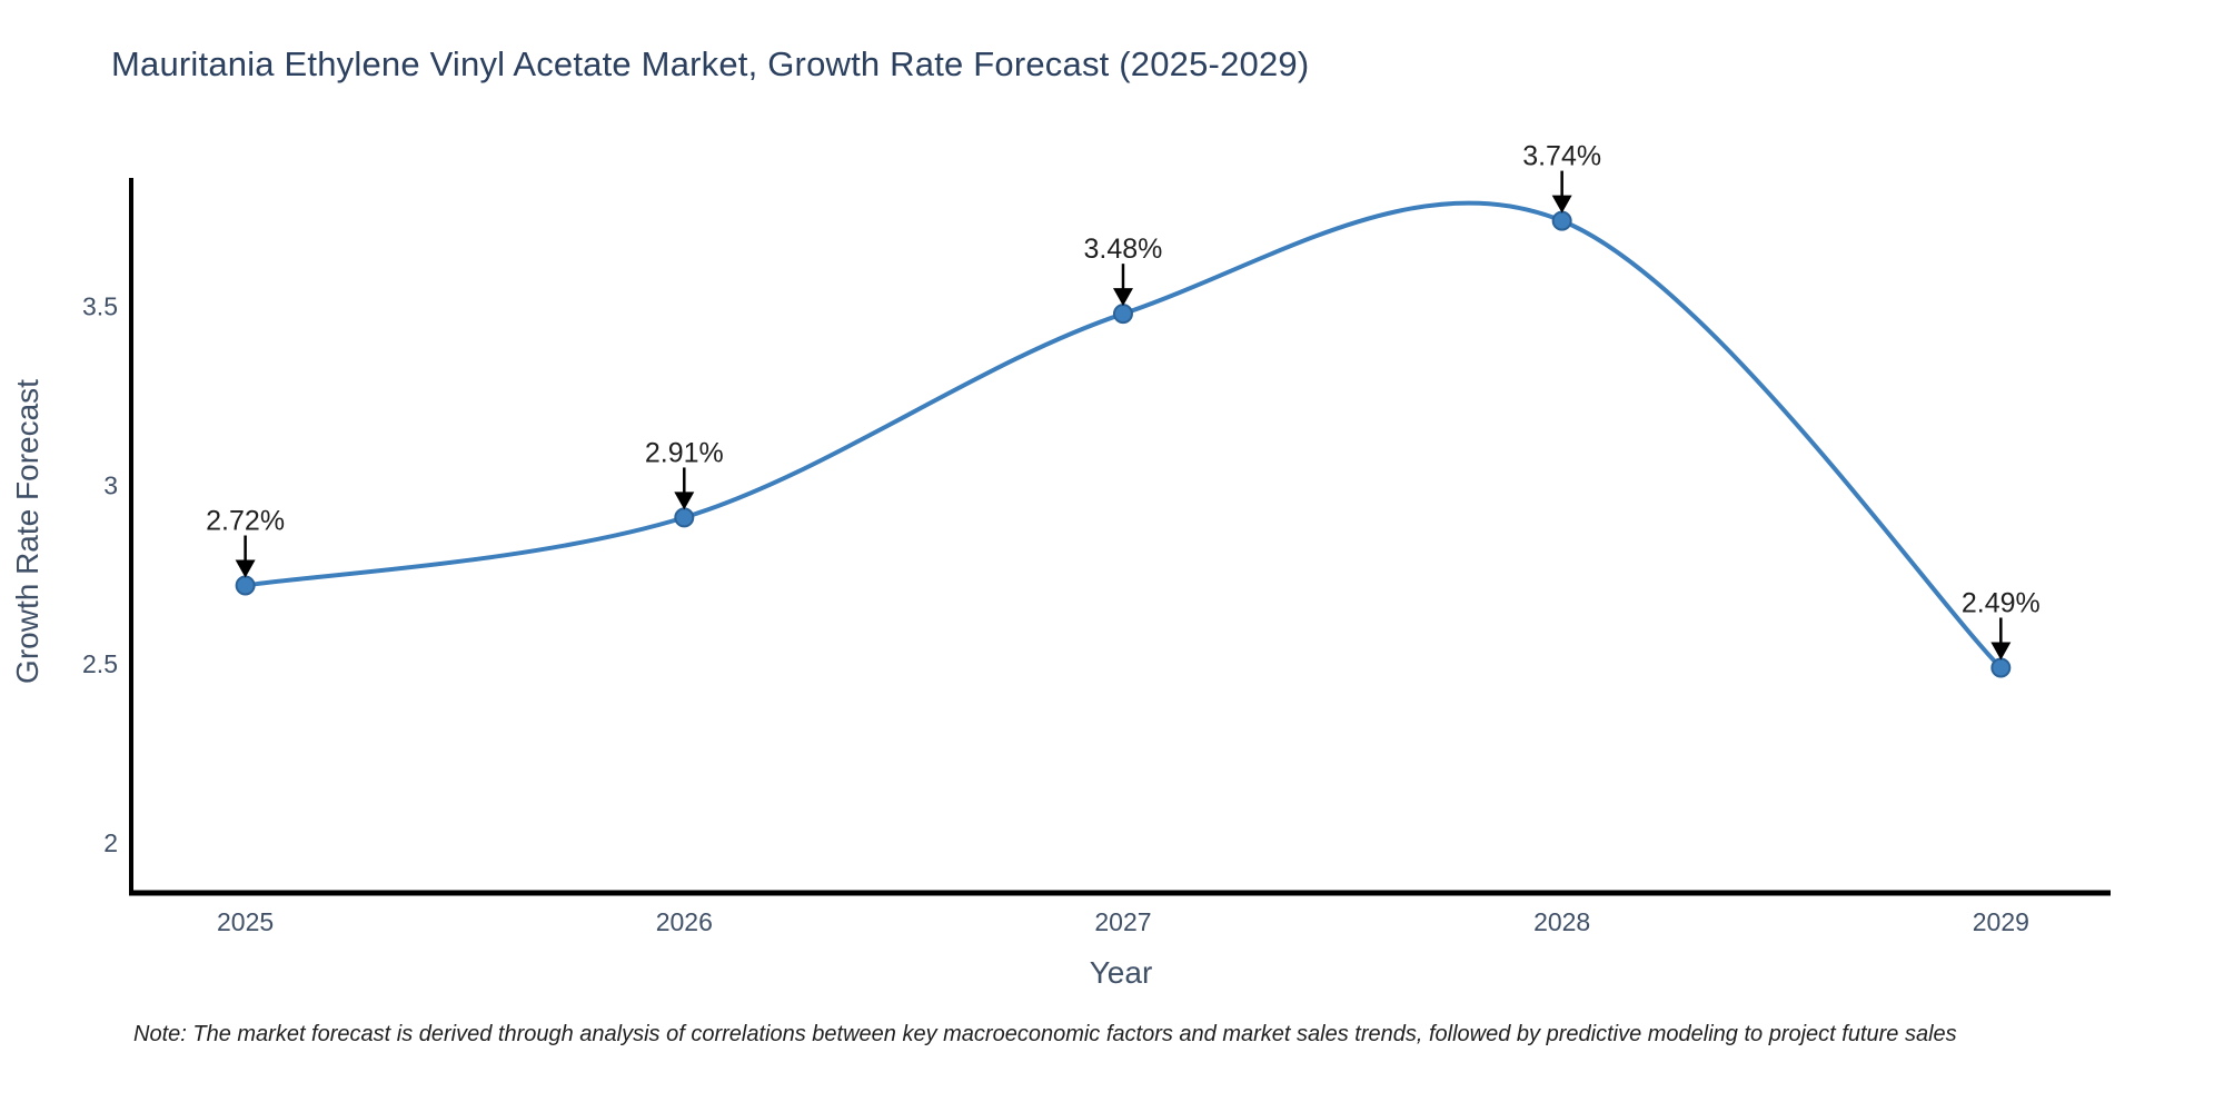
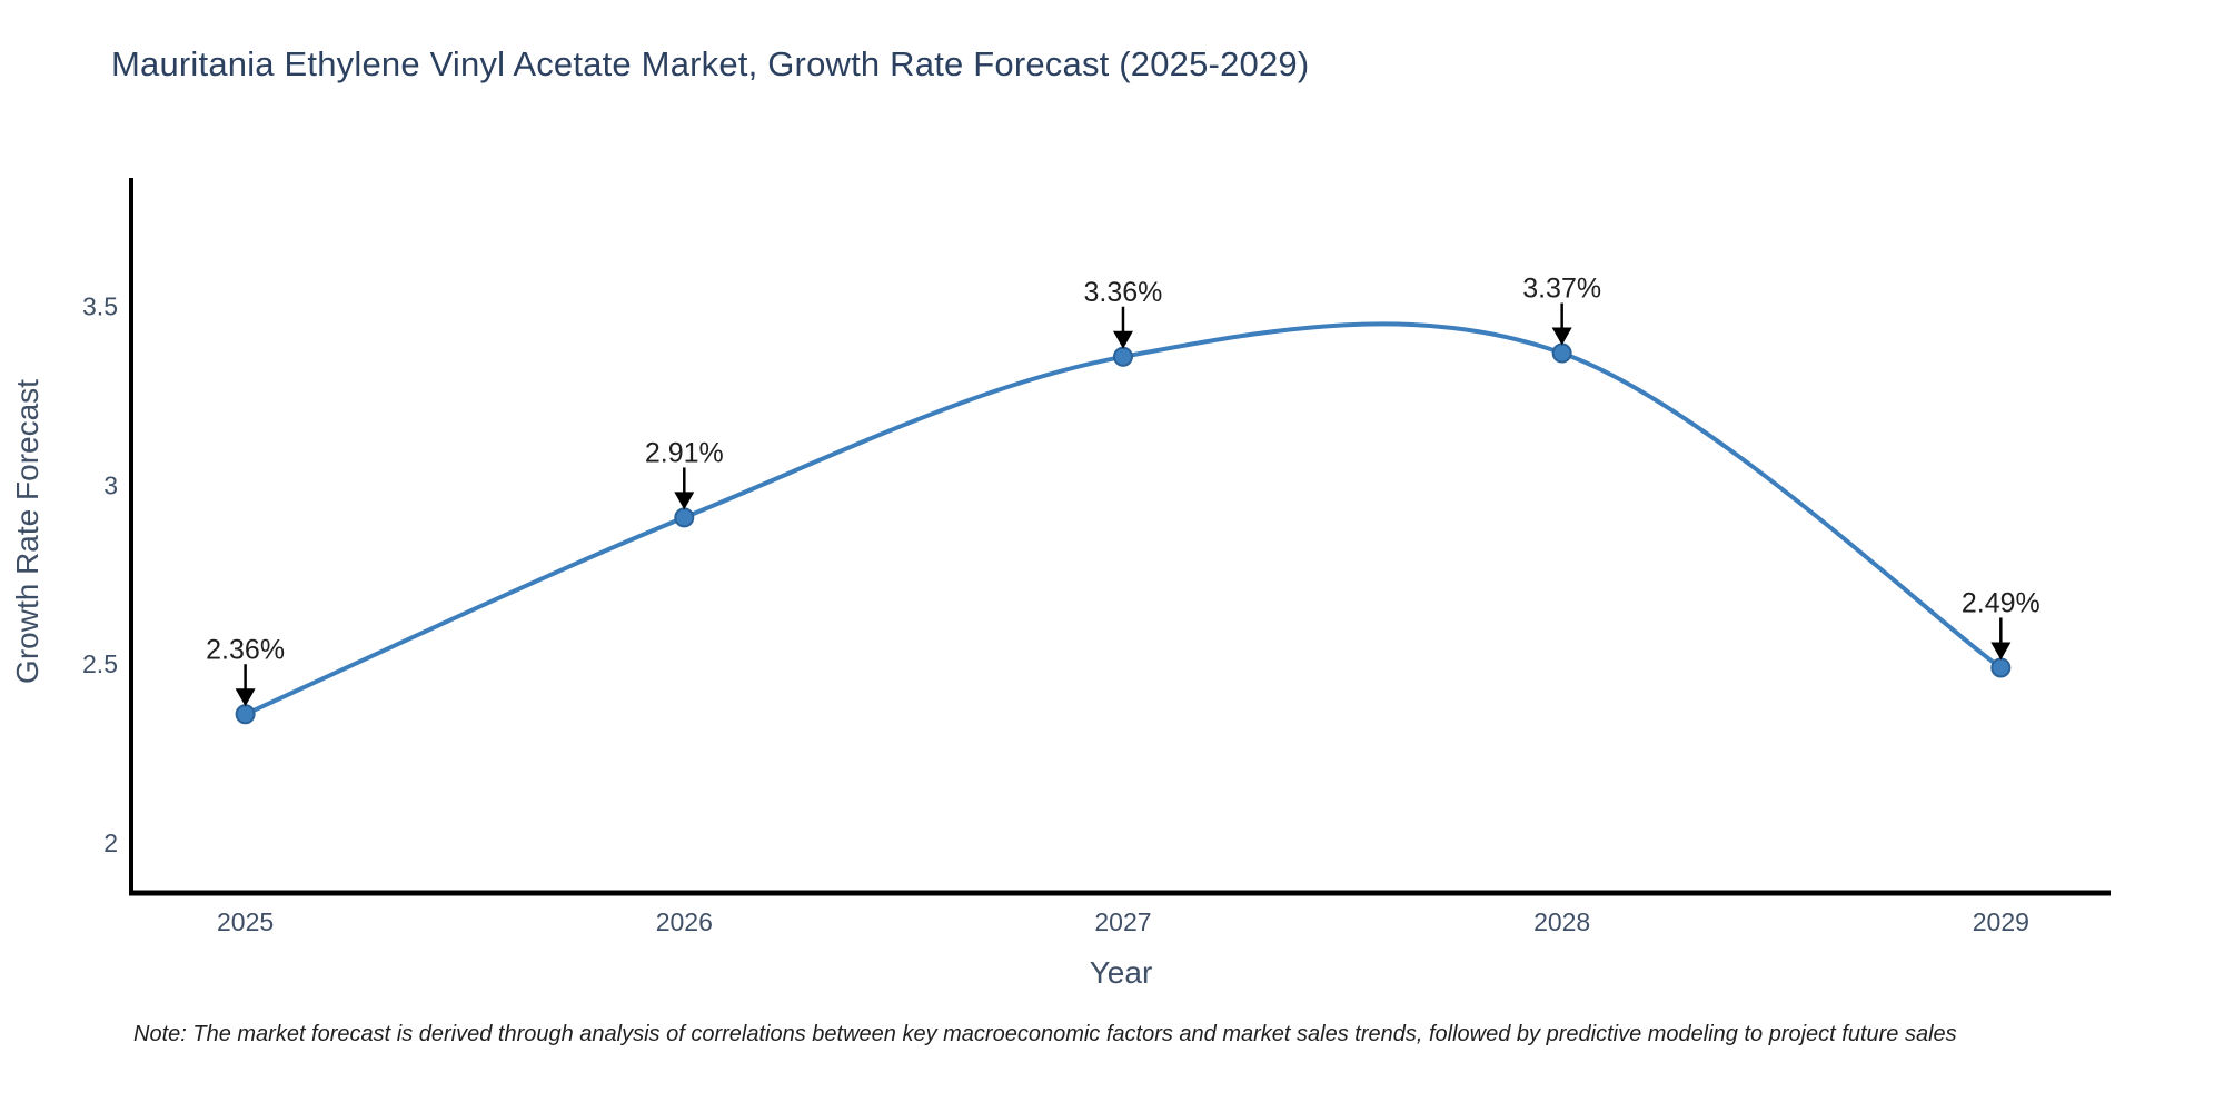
2025: 2.72% -> 2.36%
2027: 3.48% -> 3.36%
2028: 3.74% -> 3.37%
